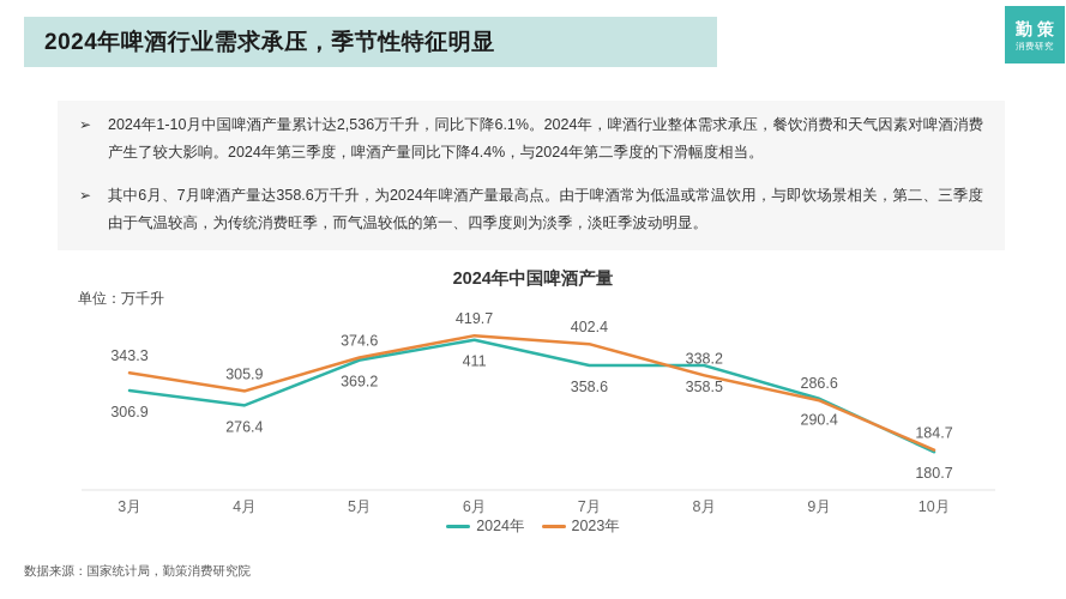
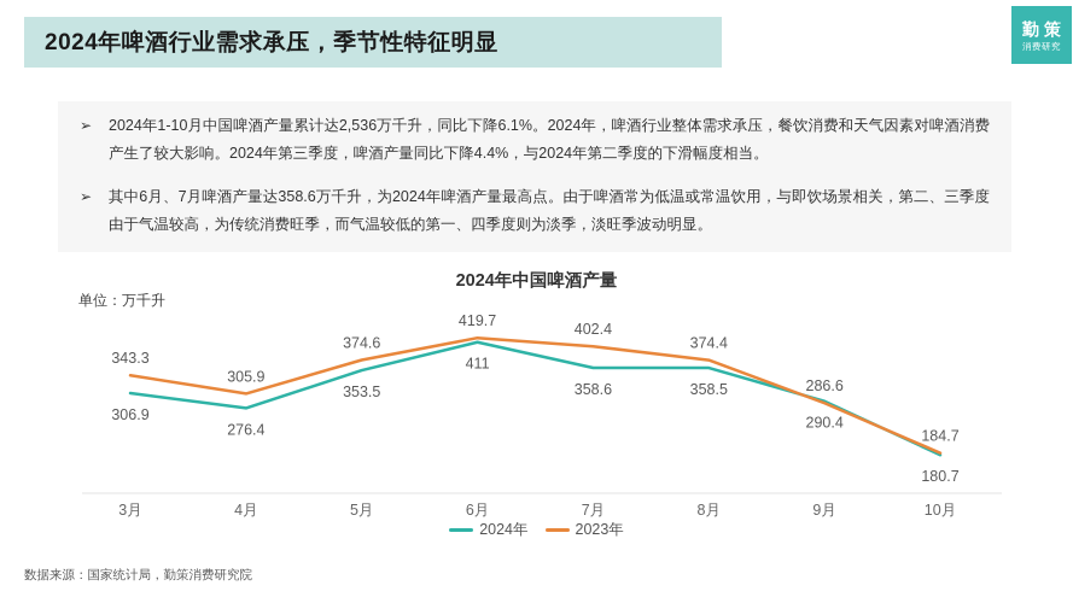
2024年/5月: 369.2 -> 353.5
2023年/8月: 338.2 -> 374.4
